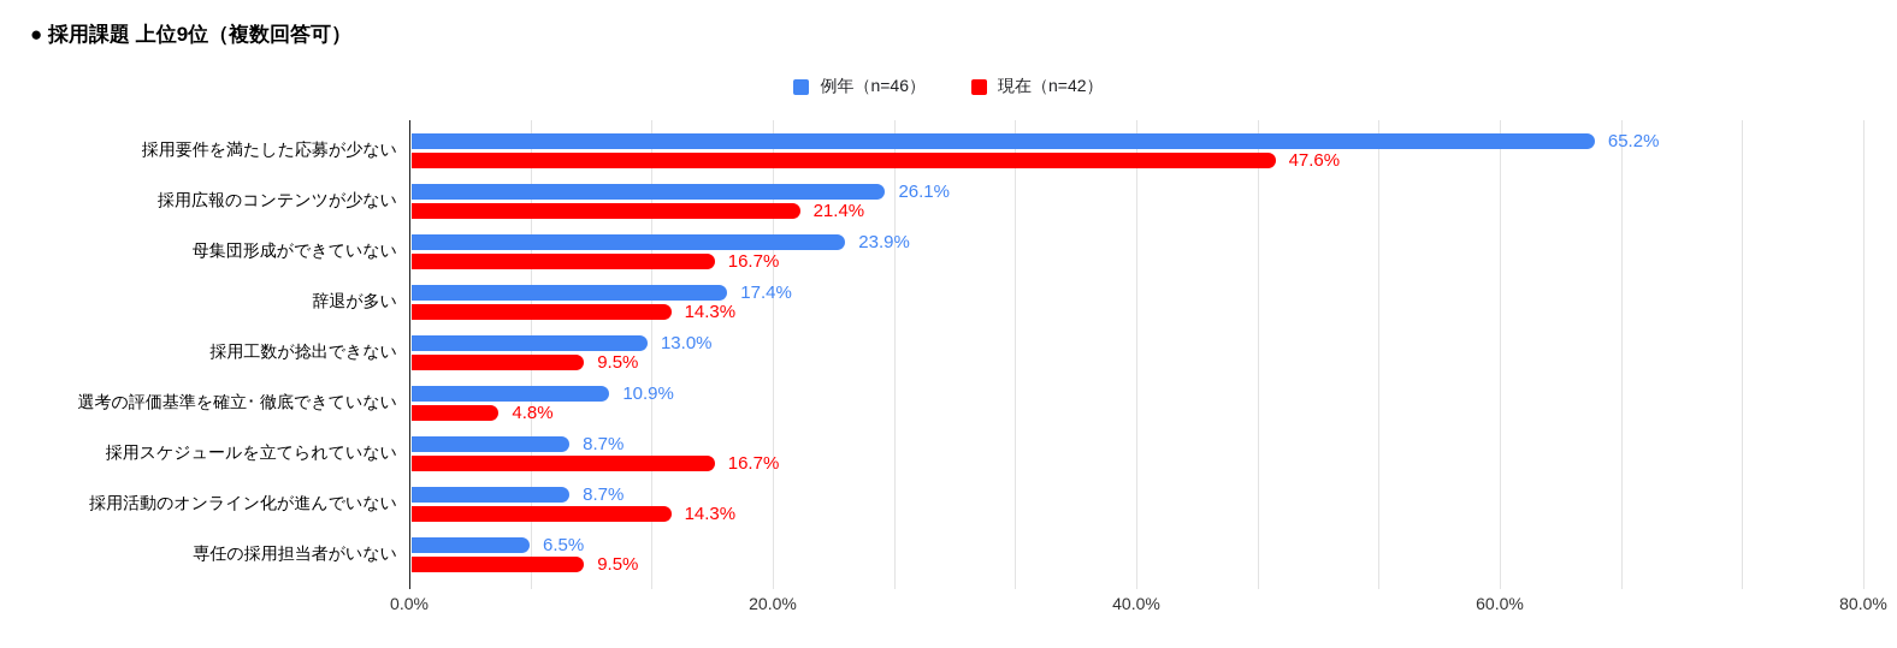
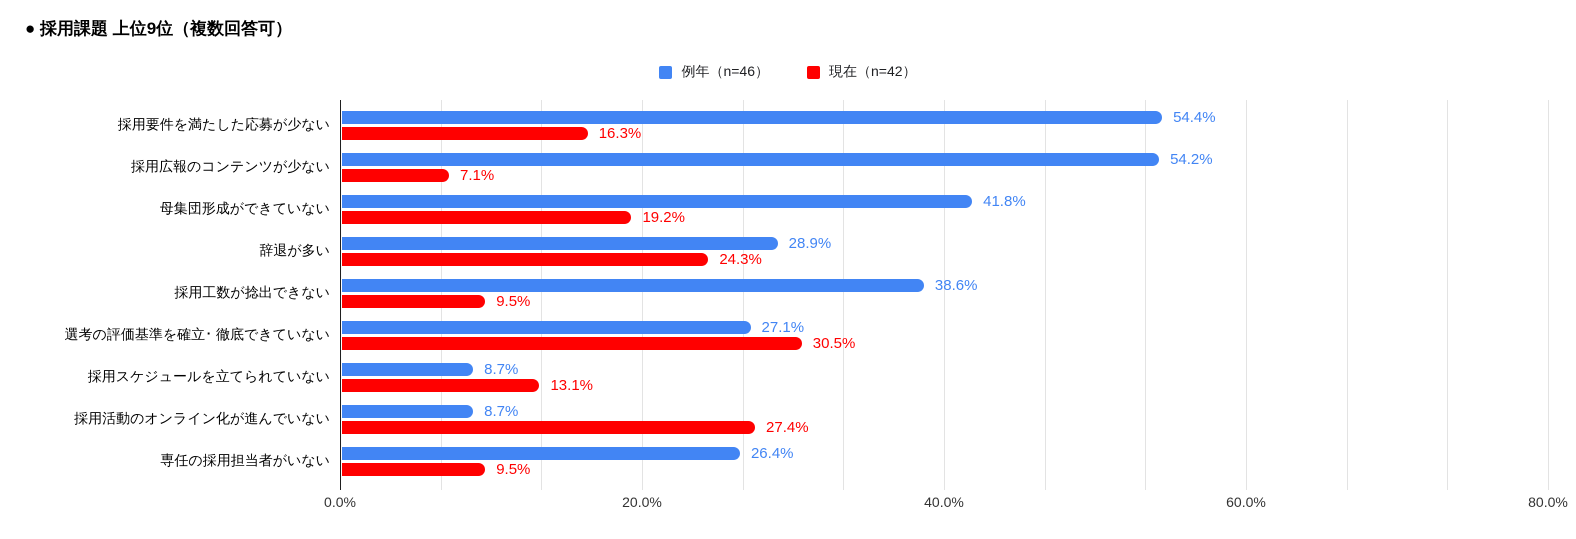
例年（n=46）/採用要件を満たした応募が少ない: 65.2% -> 54.4%
現在（n=42）/採用要件を満たした応募が少ない: 47.6% -> 16.3%
例年（n=46）/採用広報のコンテンツが少ない: 26.1% -> 54.2%
現在（n=42）/採用広報のコンテンツが少ない: 21.4% -> 7.1%
例年（n=46）/母集団形成ができていない: 23.9% -> 41.8%
現在（n=42）/母集団形成ができていない: 16.7% -> 19.2%
例年（n=46）/辞退が多い: 17.4% -> 28.9%
現在（n=42）/辞退が多い: 14.3% -> 24.3%
例年（n=46）/採用工数が捻出できない: 13.0% -> 38.6%
例年（n=46）/選考の評価基準を確立･ 徹底できていない: 10.9% -> 27.1%
現在（n=42）/選考の評価基準を確立･ 徹底できていない: 4.8% -> 30.5%
現在（n=42）/採用スケジュールを立てられていない: 16.7% -> 13.1%
現在（n=42）/採用活動のオンライン化が進んでいない: 14.3% -> 27.4%
例年（n=46）/専任の採用担当者がいない: 6.5% -> 26.4%
